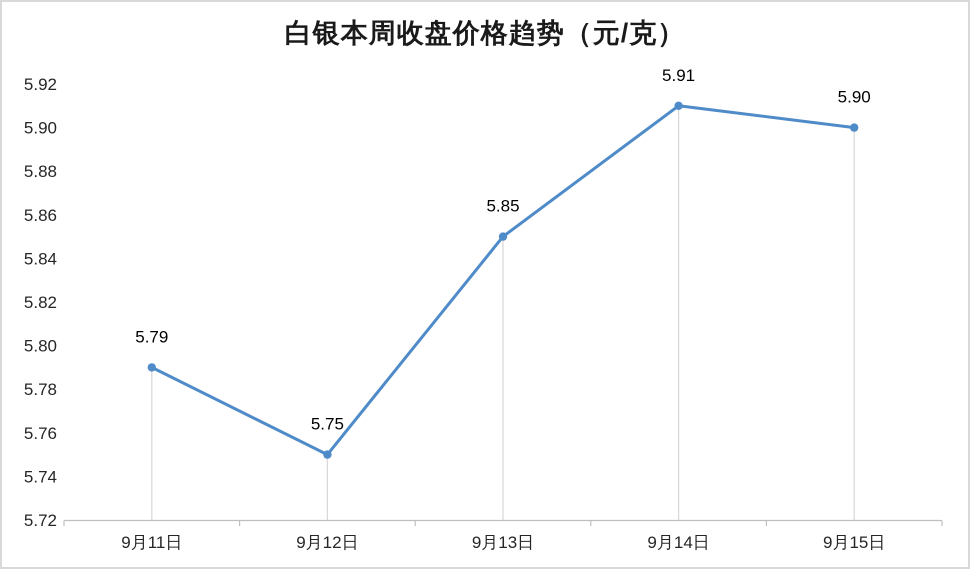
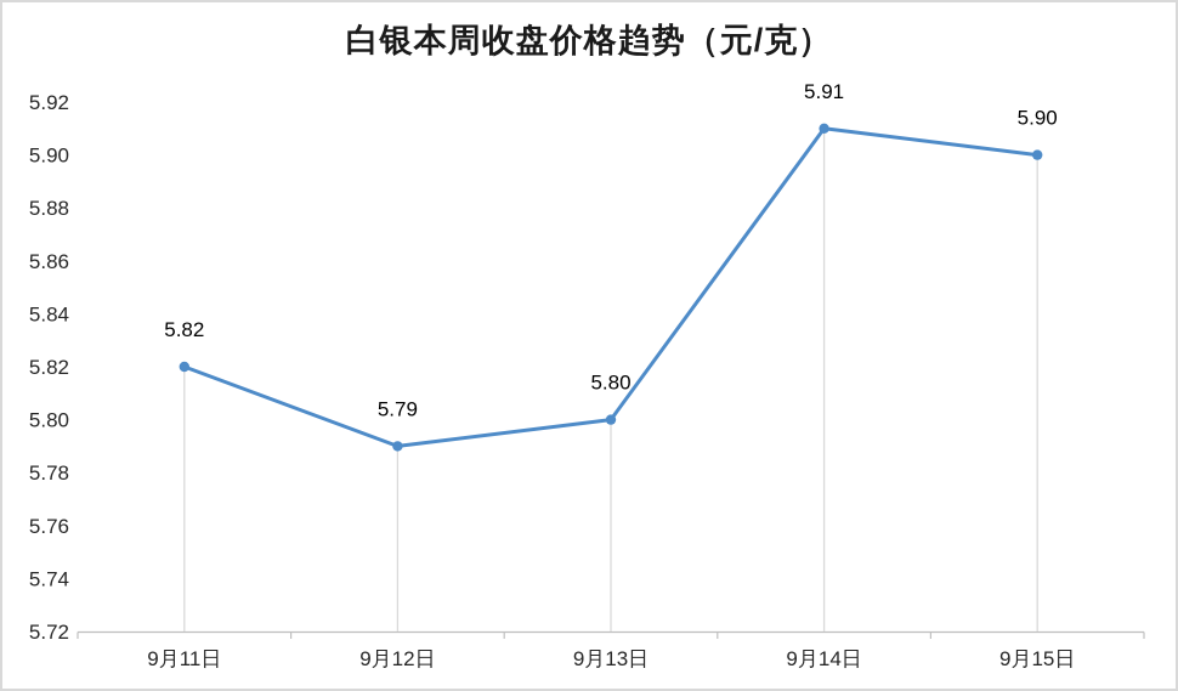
9月11日: 5.79 -> 5.82
9月12日: 5.75 -> 5.79
9月13日: 5.85 -> 5.80
